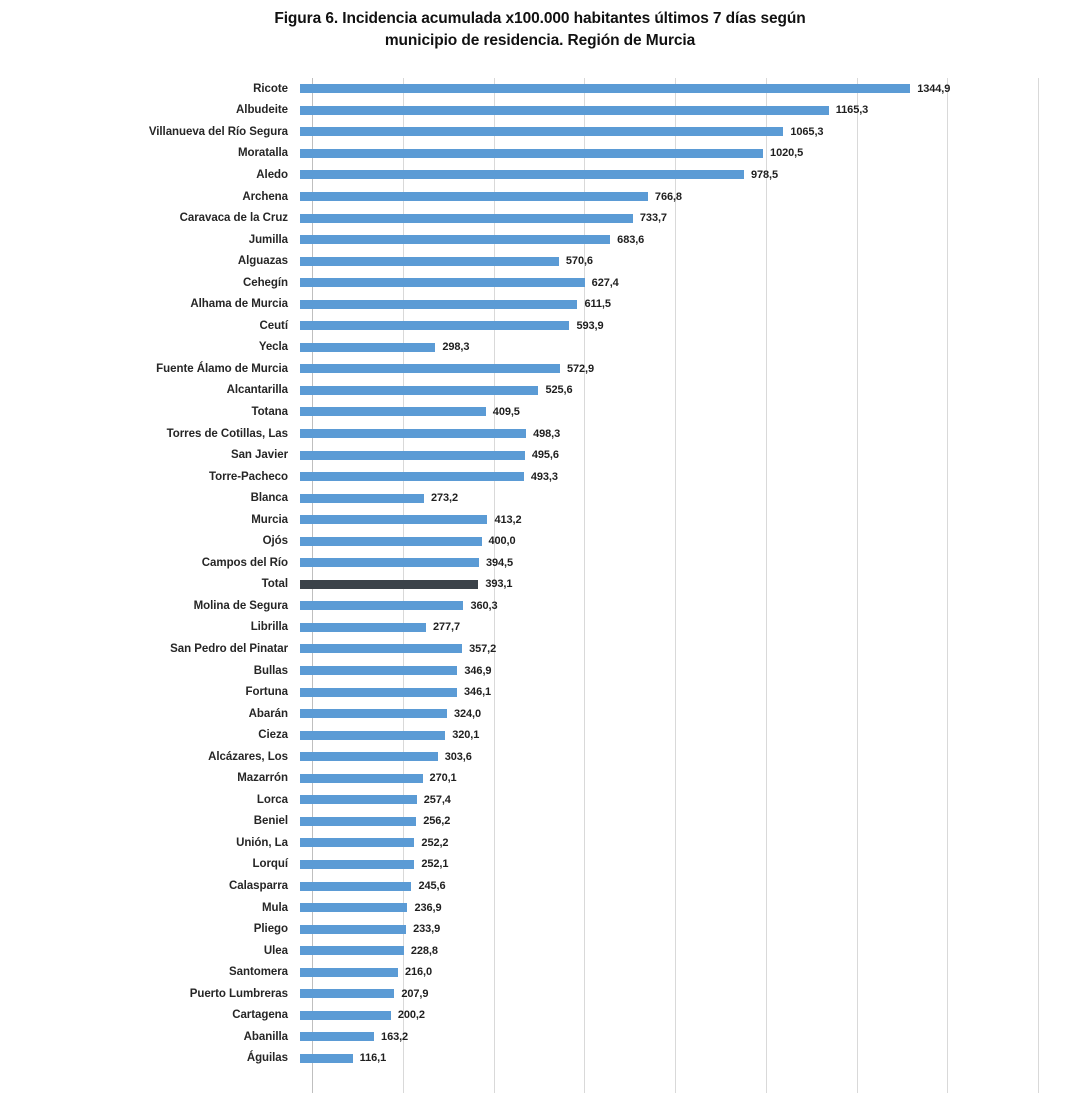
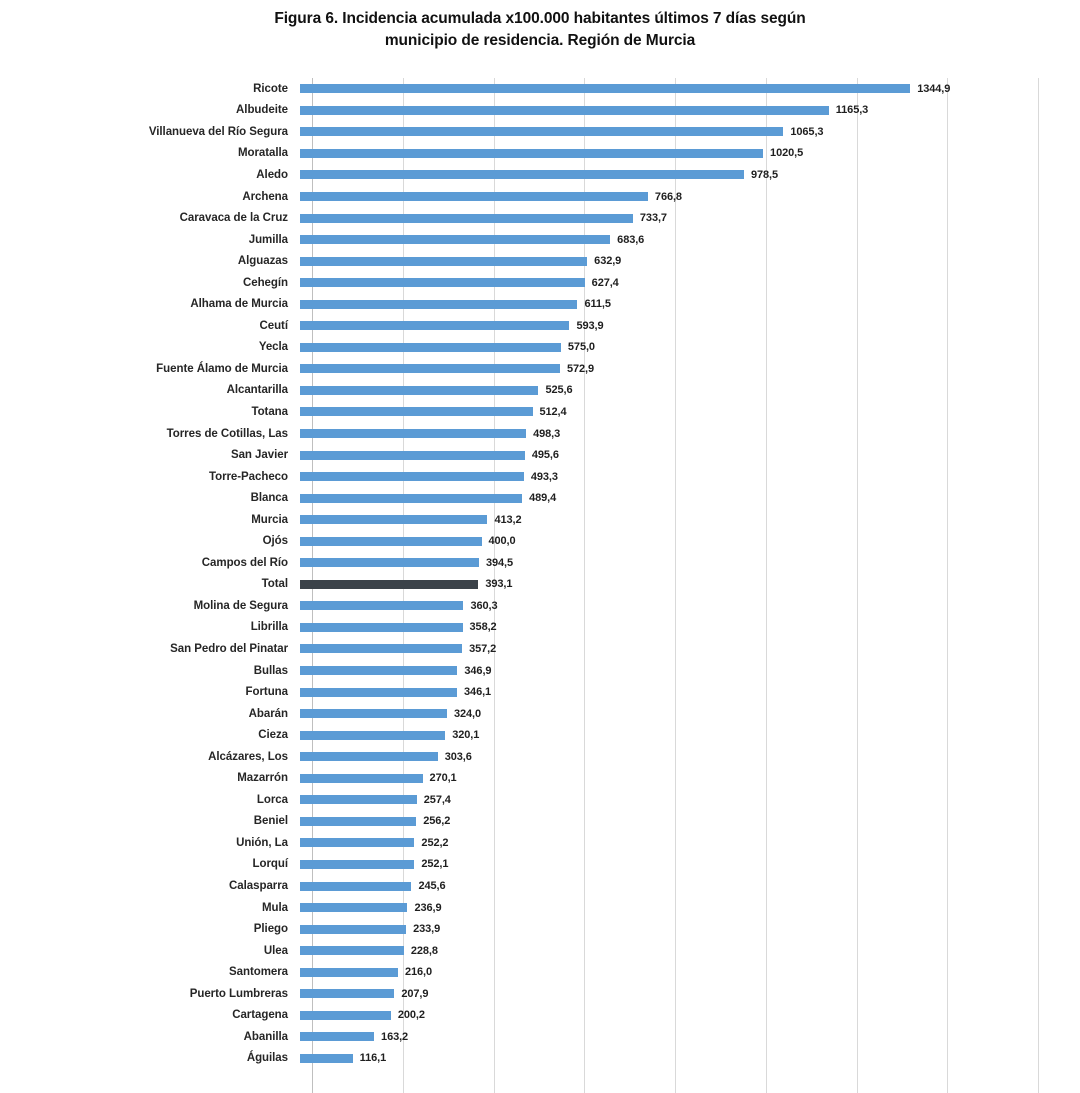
Alguazas: 570,6 -> 632,9
Yecla: 298,3 -> 575,0
Totana: 409,5 -> 512,4
Blanca: 273,2 -> 489,4
Librilla: 277,7 -> 358,2
